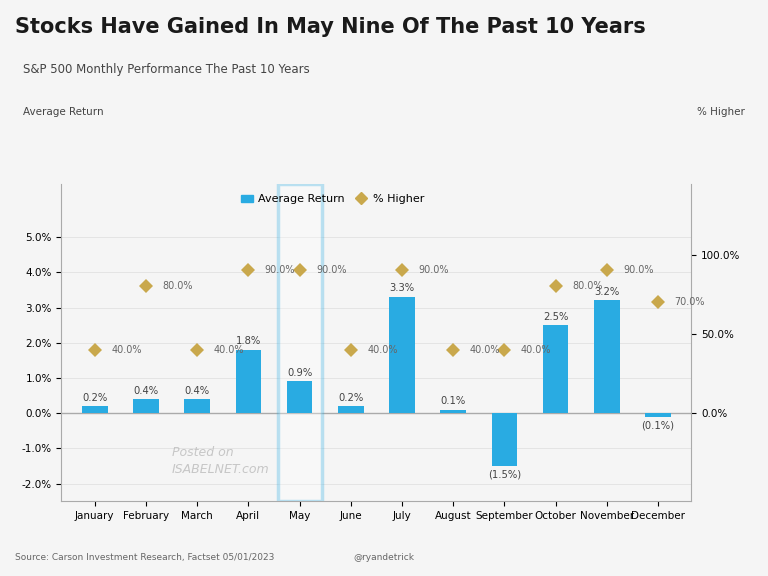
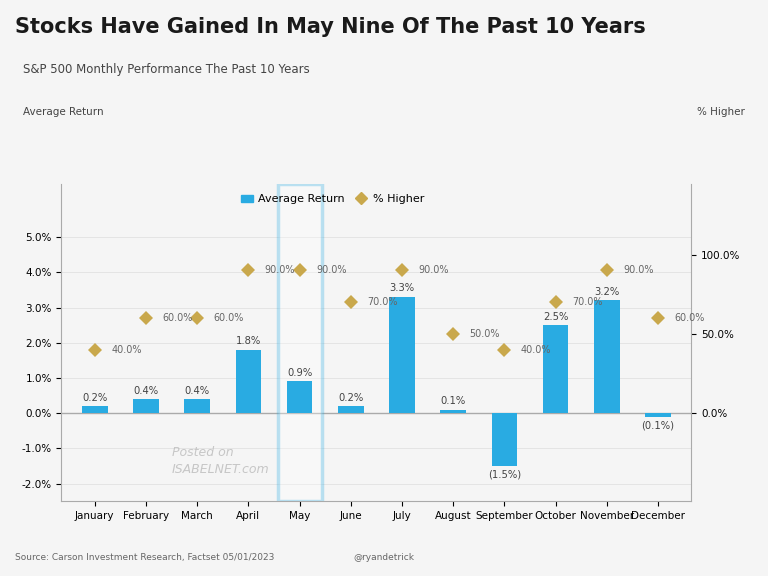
% Higher/February: 80.0% -> 60.0%
% Higher/March: 40.0% -> 60.0%
% Higher/June: 40.0% -> 70.0%
% Higher/August: 40.0% -> 50.0%
% Higher/October: 80.0% -> 70.0%
% Higher/December: 70.0% -> 60.0%
